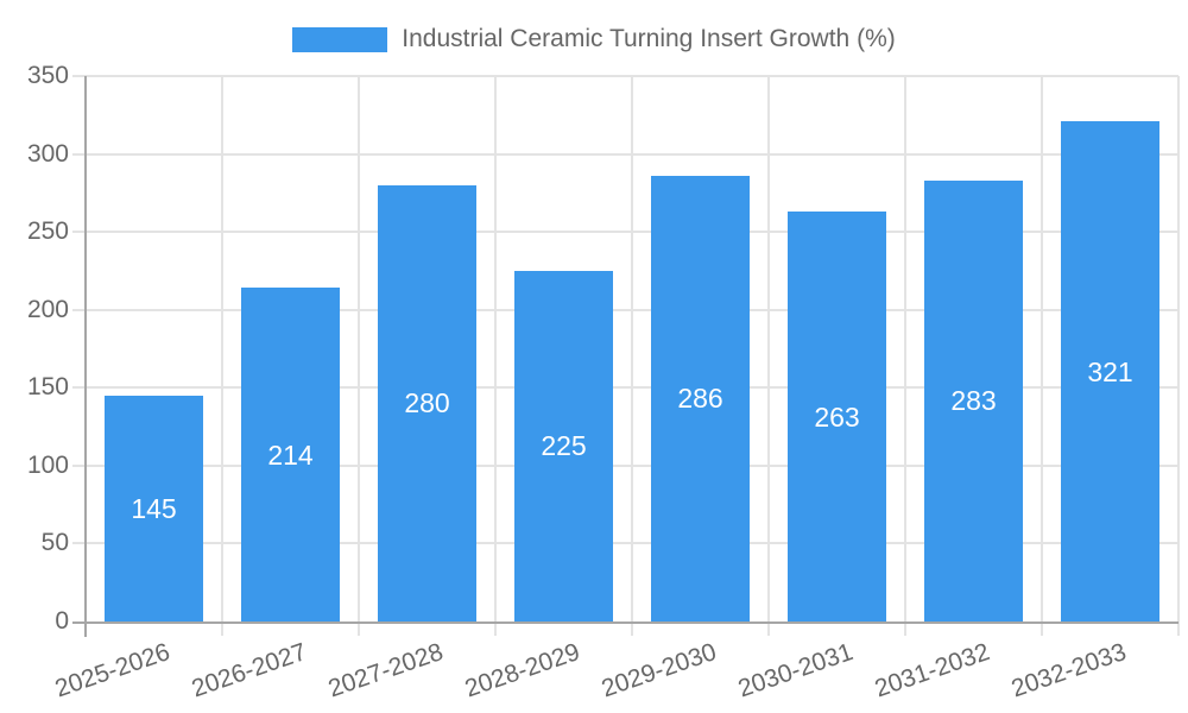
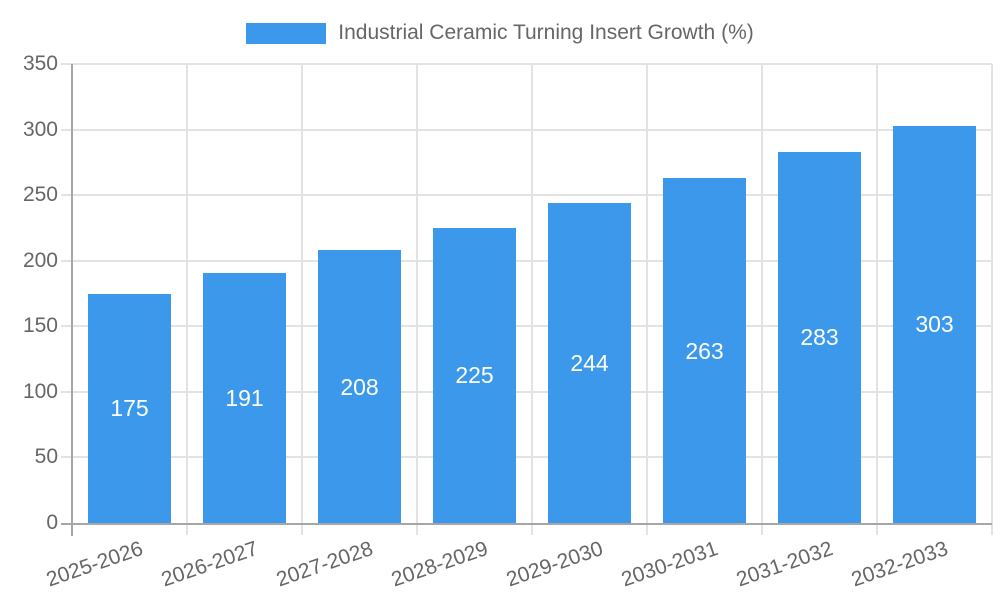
2025-2026: 145 -> 175
2026-2027: 214 -> 191
2027-2028: 280 -> 208
2029-2030: 286 -> 244
2032-2033: 321 -> 303
